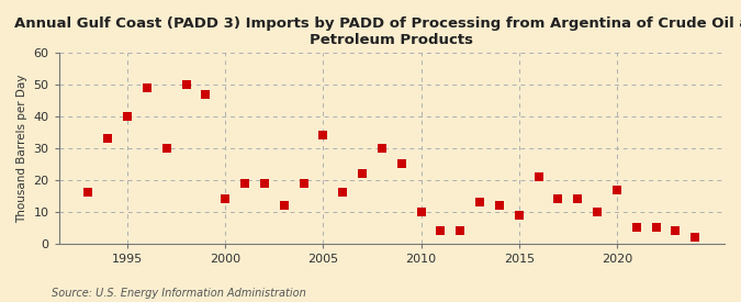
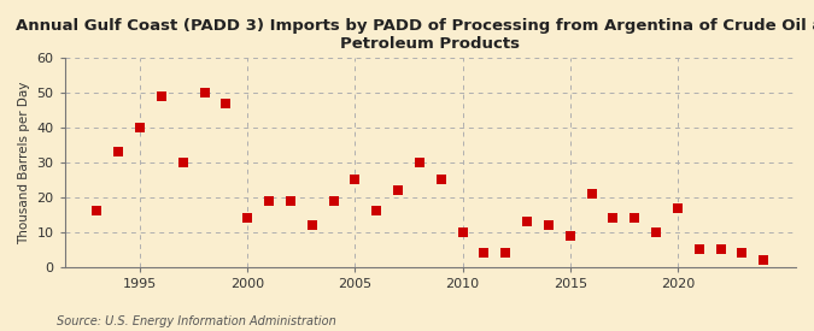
2005: 34 -> 25
